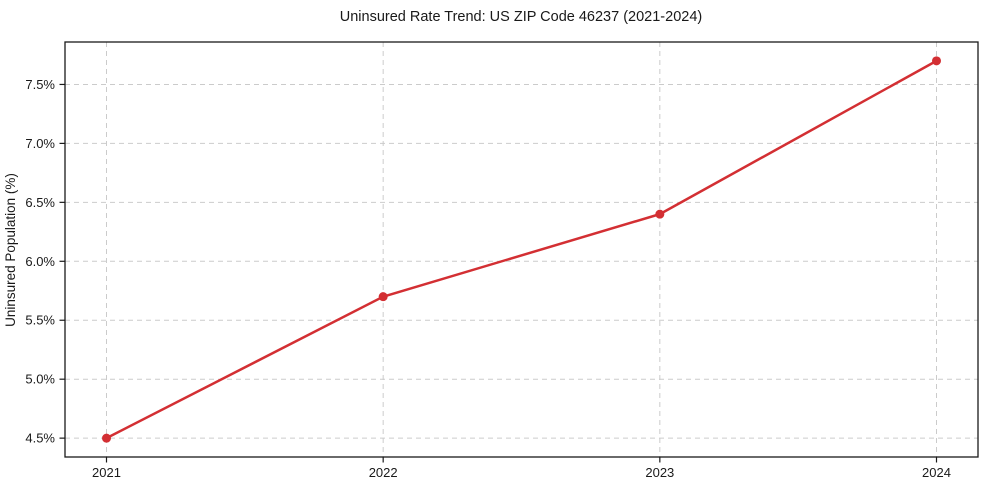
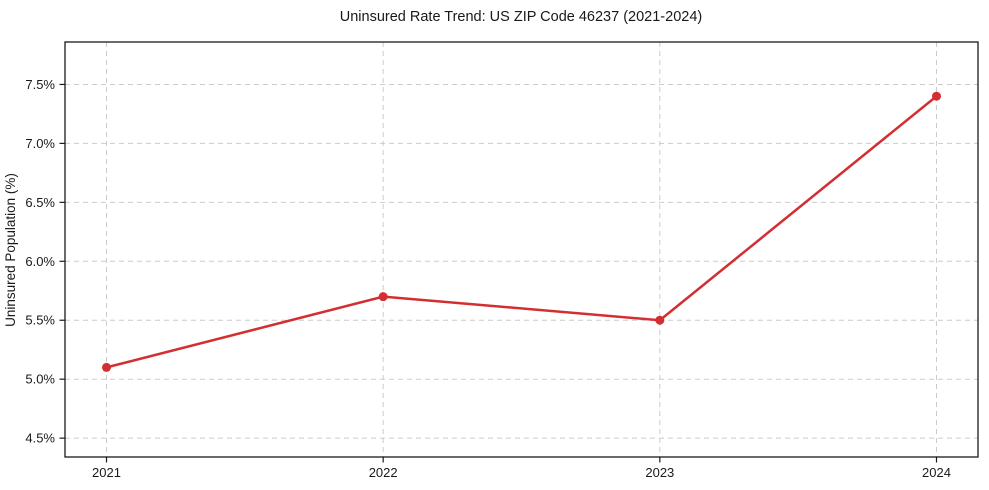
2021: 4.5% -> 5.1%
2023: 6.4% -> 5.5%
2024: 7.7% -> 7.4%
